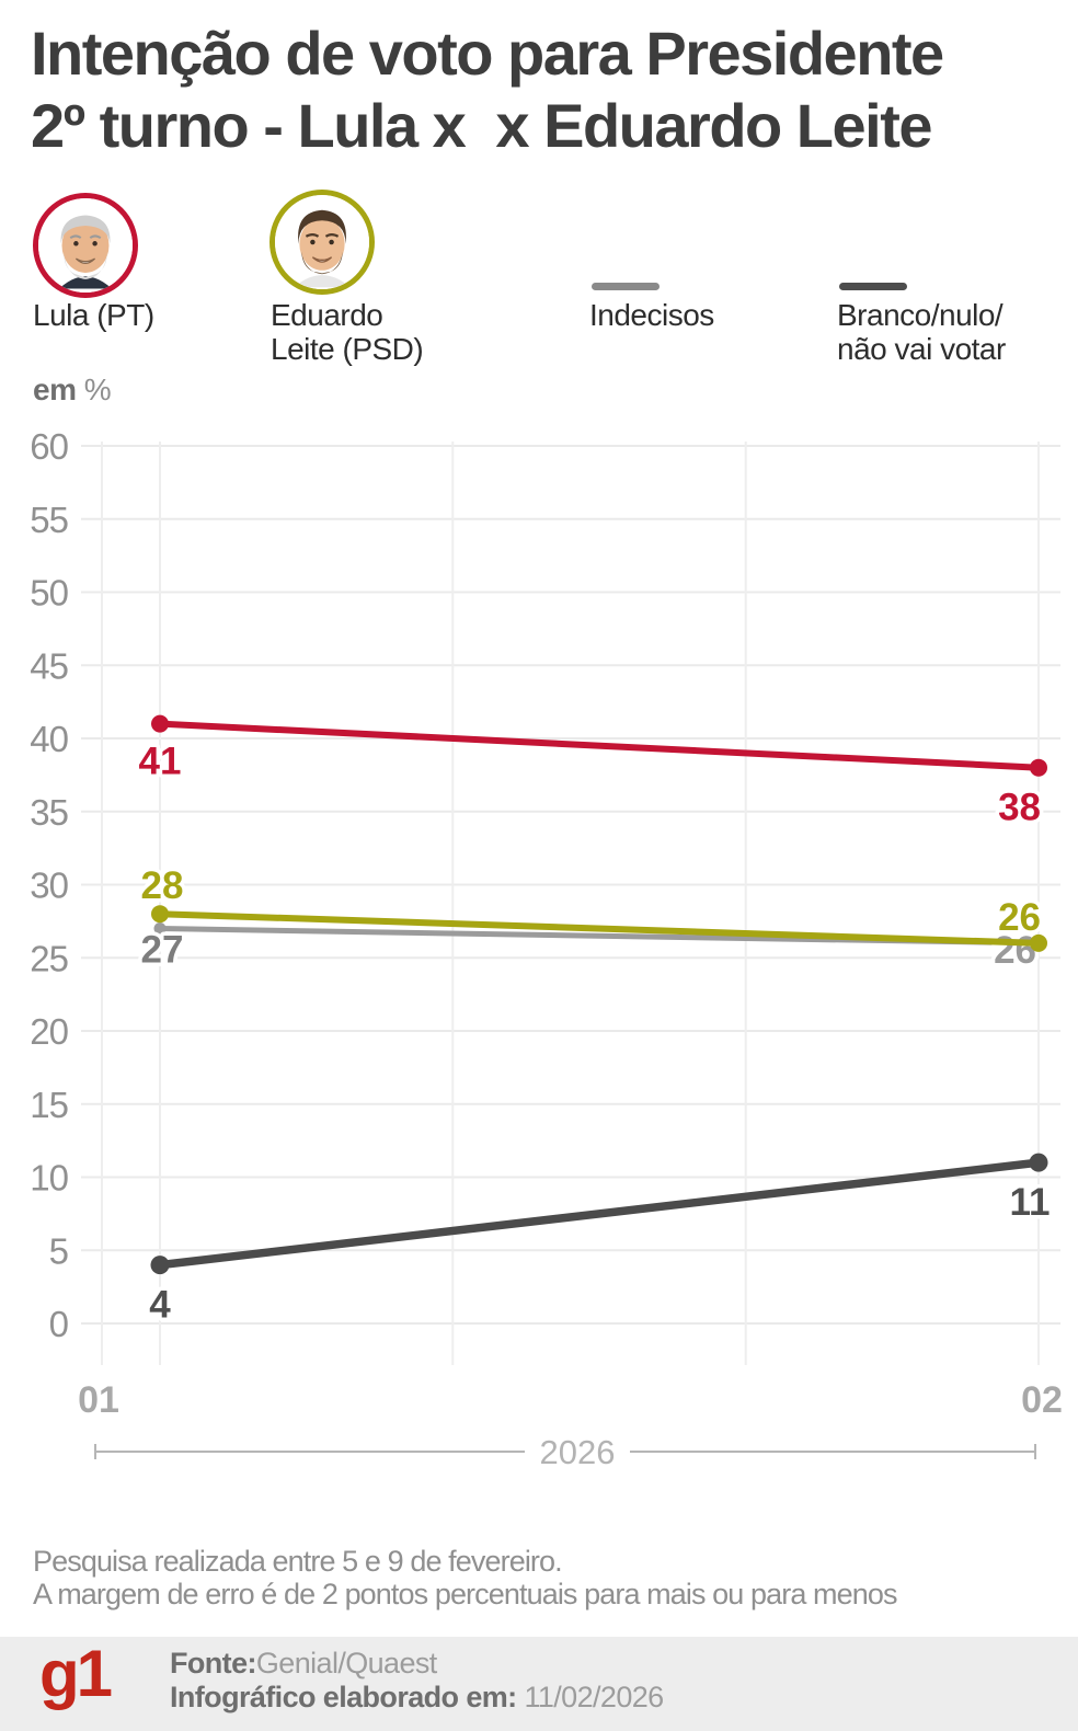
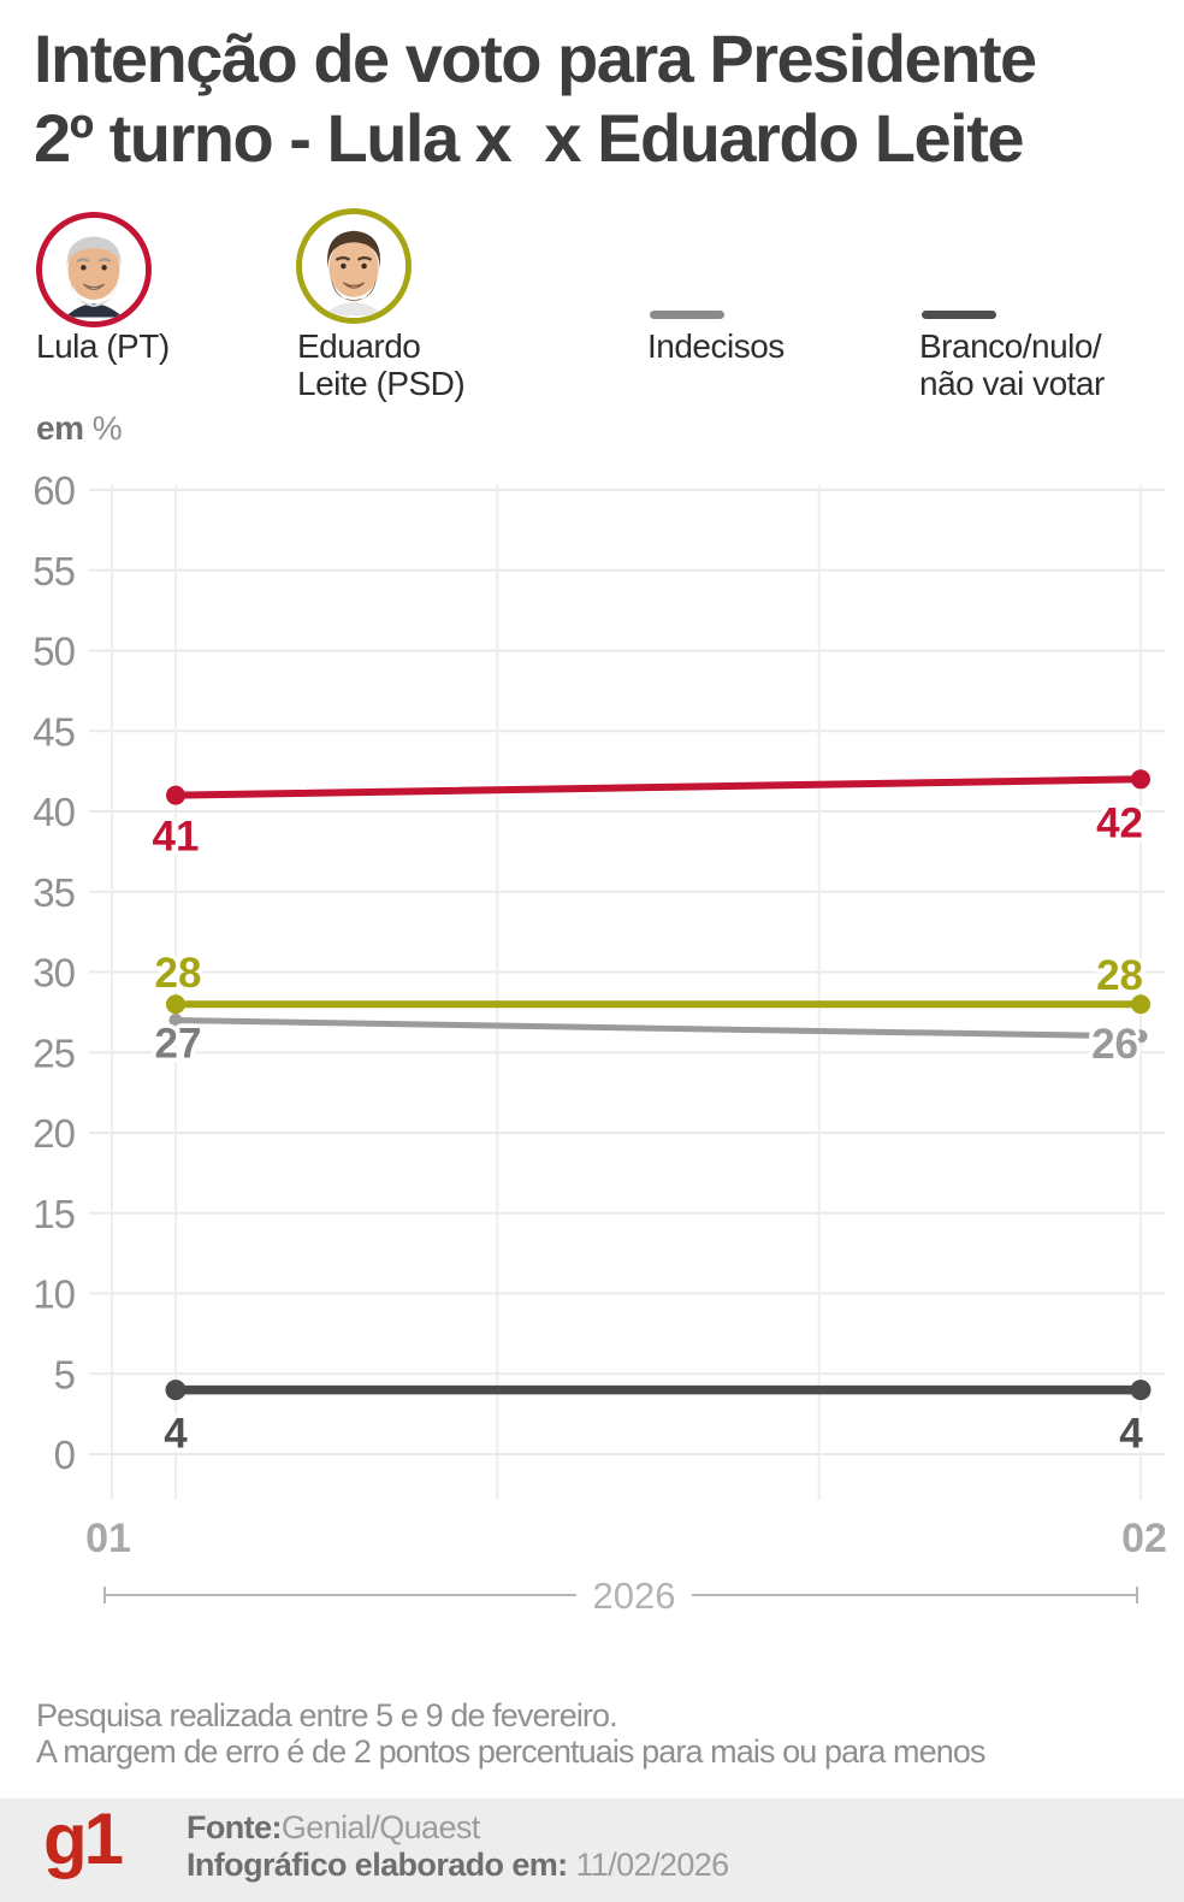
Lula (PT)/02: 38 -> 42
Eduardo Leite (PSD)/02: 26 -> 28
Branco/nulo/não vai votar/02: 11 -> 4
